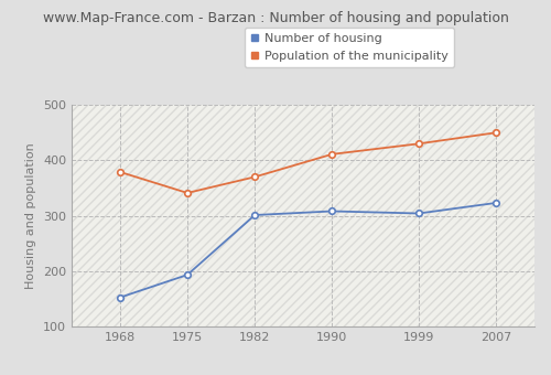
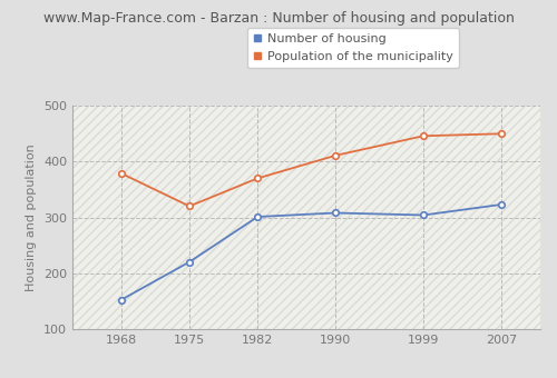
Number of housing/1975: 193 -> 220
Population of the municipality/1975: 341 -> 320
Population of the municipality/1999: 430 -> 446
